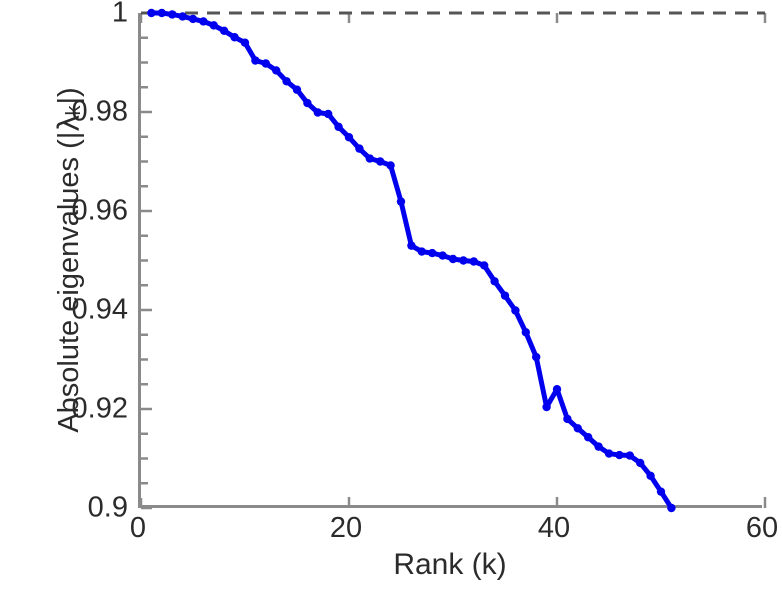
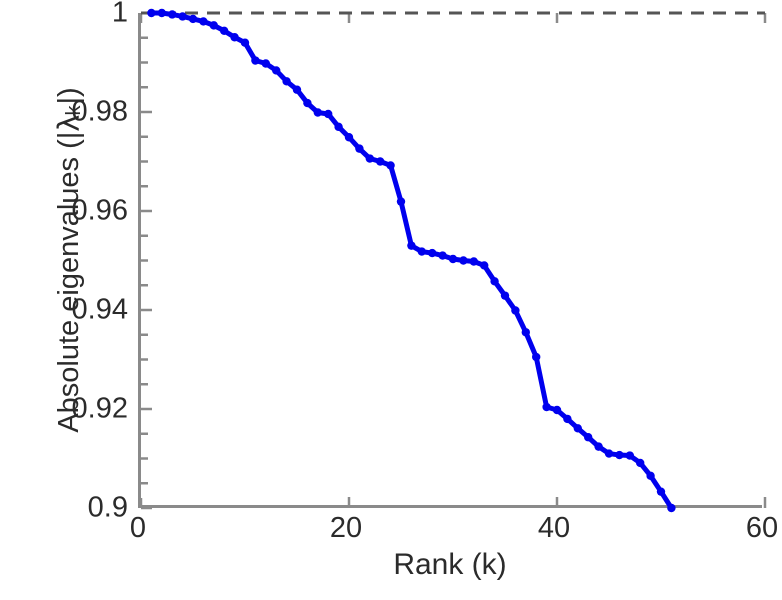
40: 0.924 -> 0.920
